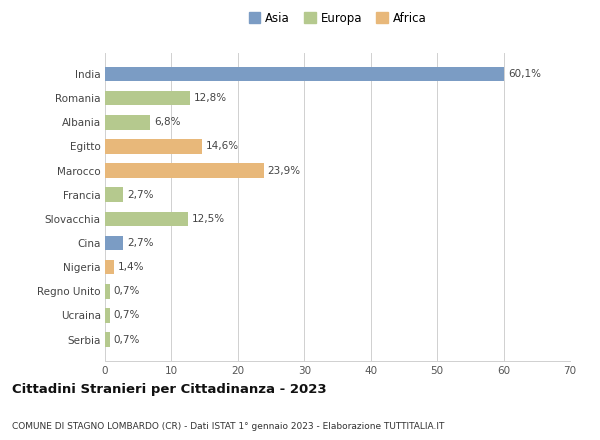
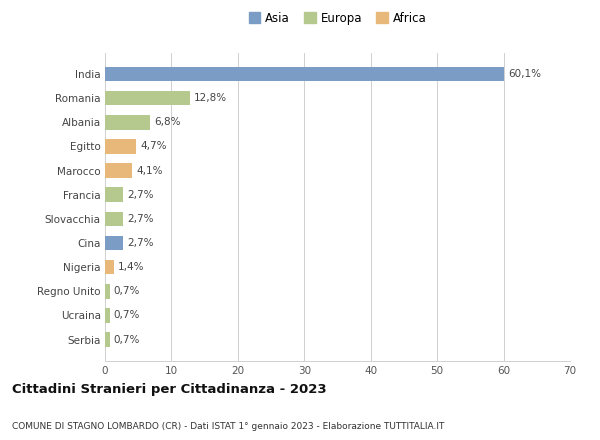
Egitto: 14,6% -> 4,7%
Marocco: 23,9% -> 4,1%
Slovacchia: 12,5% -> 2,7%
